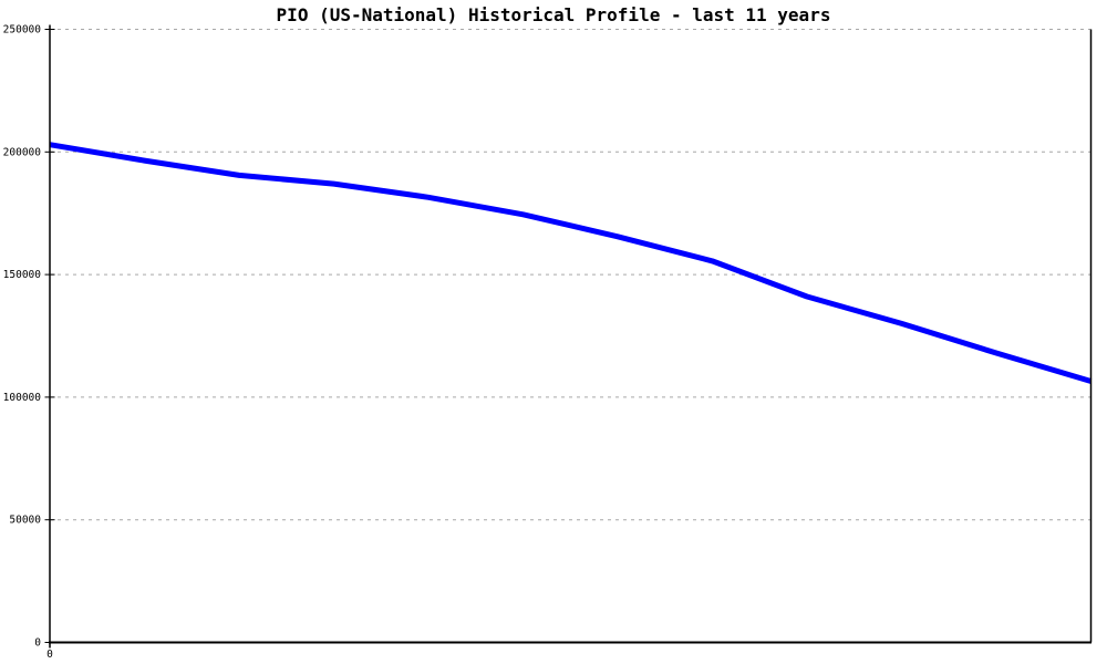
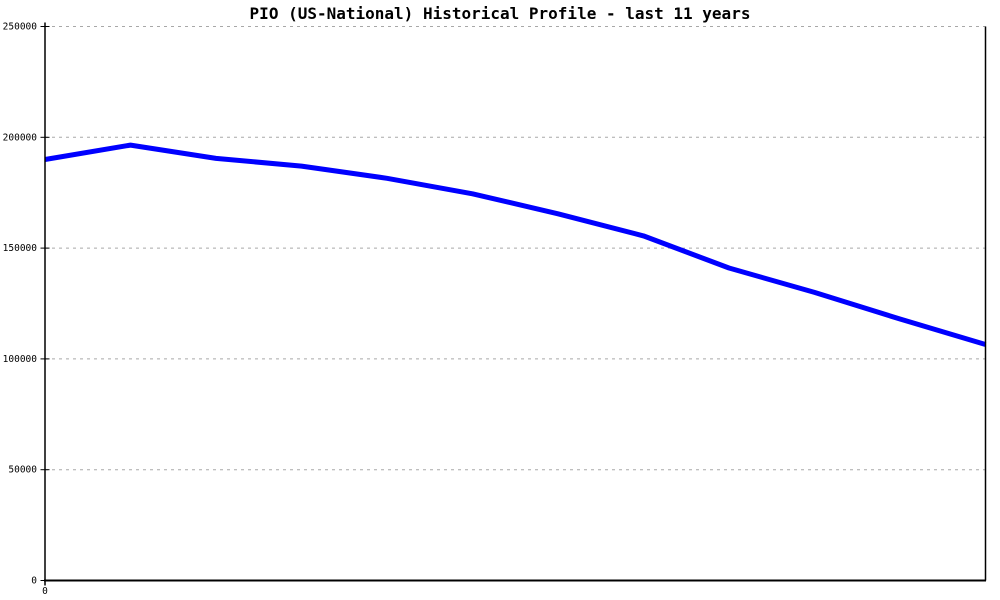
0: 203000 -> 190000
